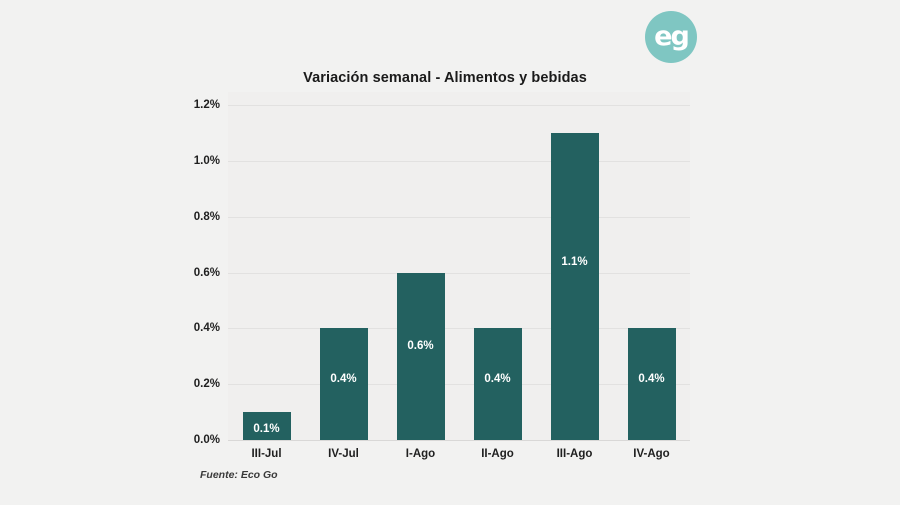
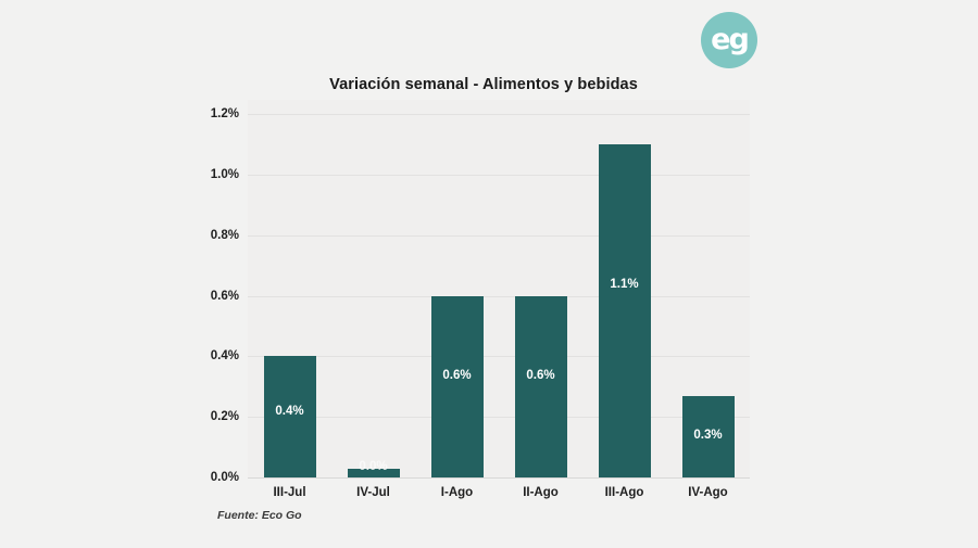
III-Jul: 0.1% -> 0.4%
IV-Jul: 0.4% -> 0.0%
II-Ago: 0.4% -> 0.6%
IV-Ago: 0.4% -> 0.3%
